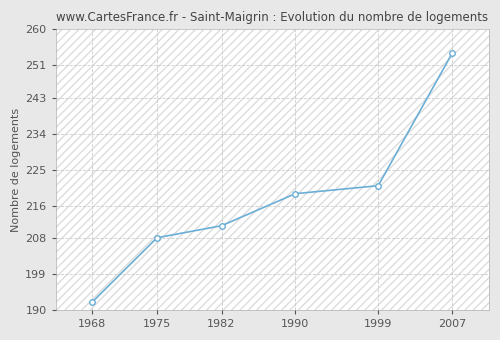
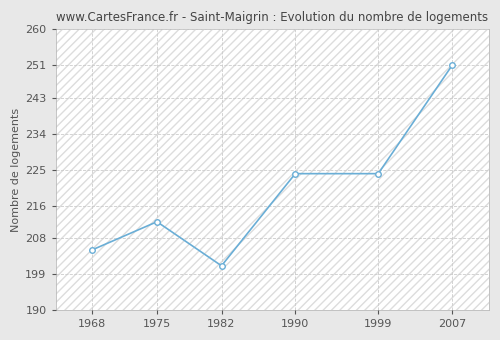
1968: 192 -> 205
1975: 208 -> 212
1982: 211 -> 201
1990: 219 -> 224
1999: 221 -> 224
2007: 254 -> 251
